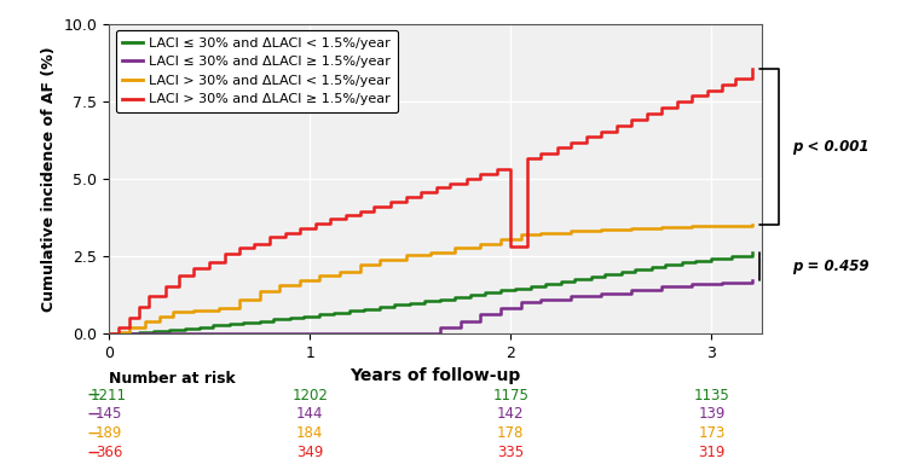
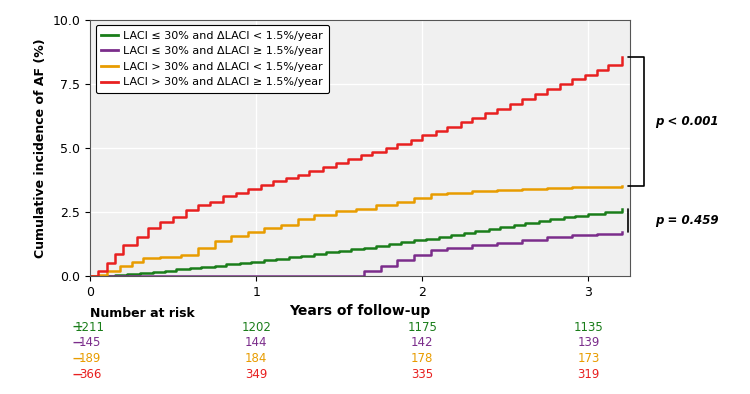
LACI > 30% and ΔLACI ≥ 1.5%/year/2: 2.80 -> 5.48
